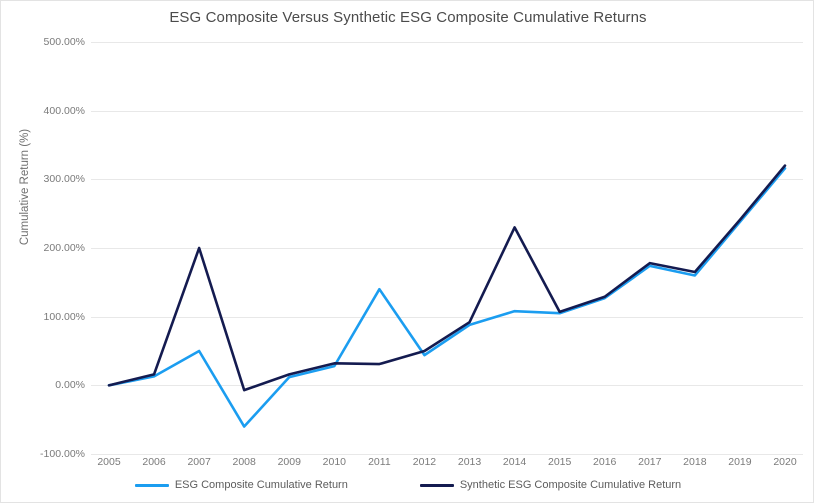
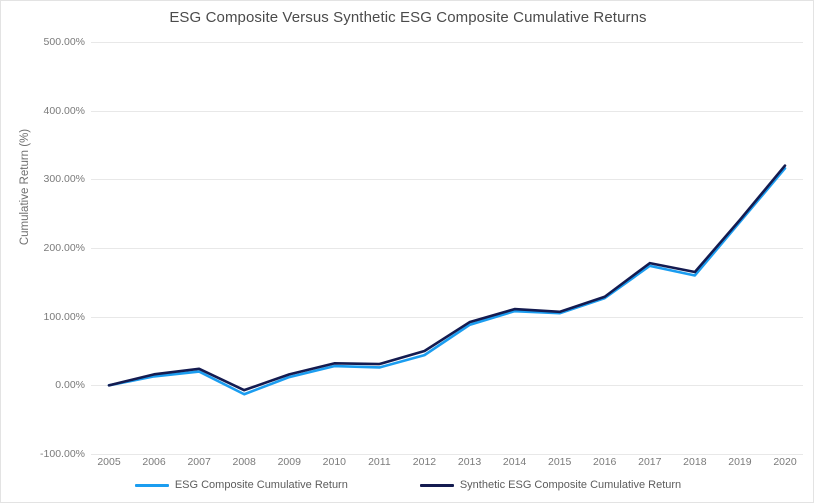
ESG Composite Cumulative Return/2007: 50% -> 20%
Synthetic ESG Composite Cumulative Return/2007: 200% -> 20%
ESG Composite Cumulative Return/2008: -60% -> -10%
ESG Composite Cumulative Return/2011: 140% -> 30%
Synthetic ESG Composite Cumulative Return/2014: 230% -> 110%
